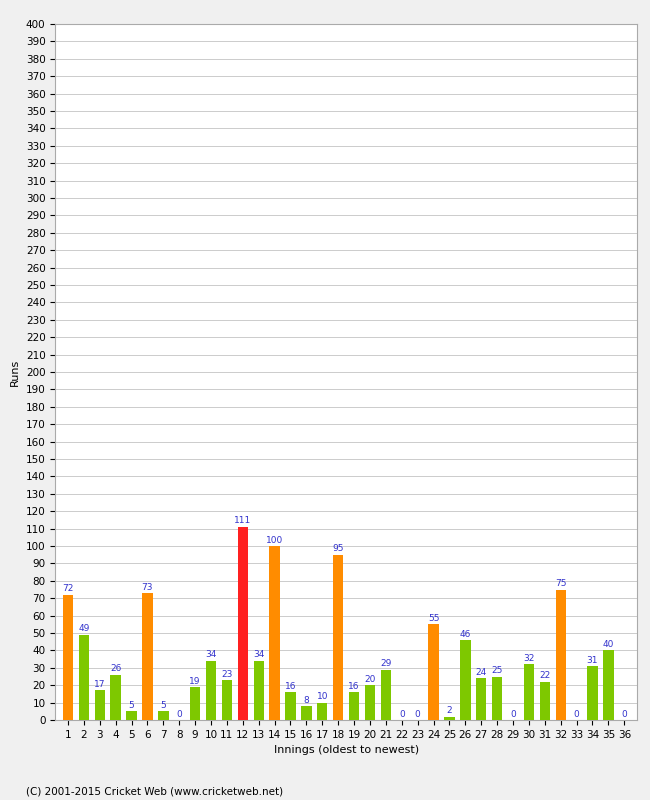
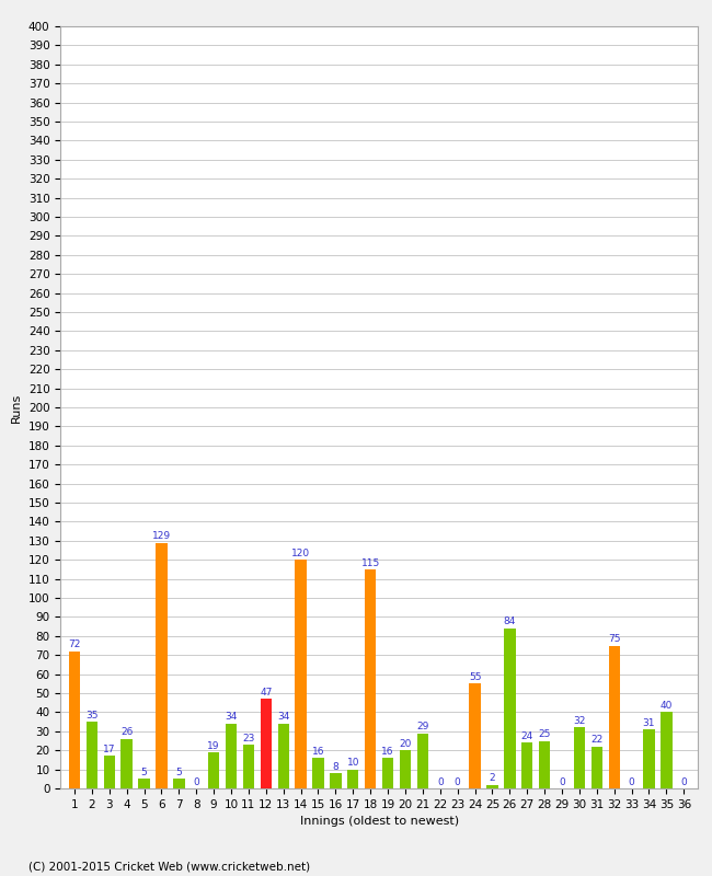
2: 49 -> 35
6: 73 -> 129
12: 111 -> 47
14: 100 -> 120
18: 95 -> 115
26: 46 -> 84
